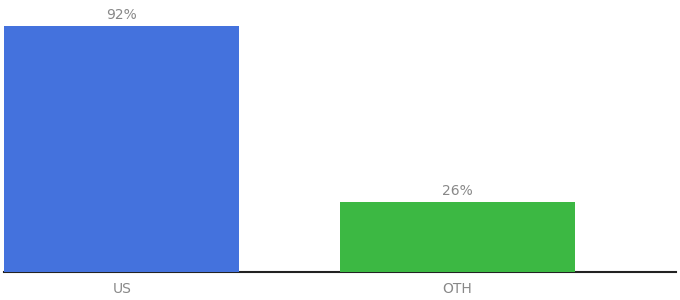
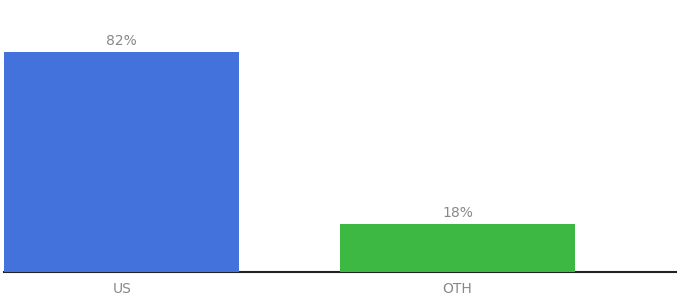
US: 92% -> 82%
OTH: 26% -> 18%
